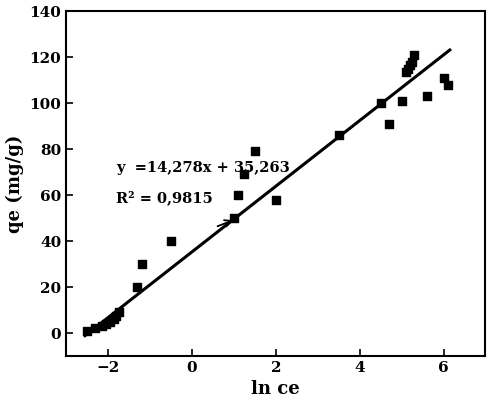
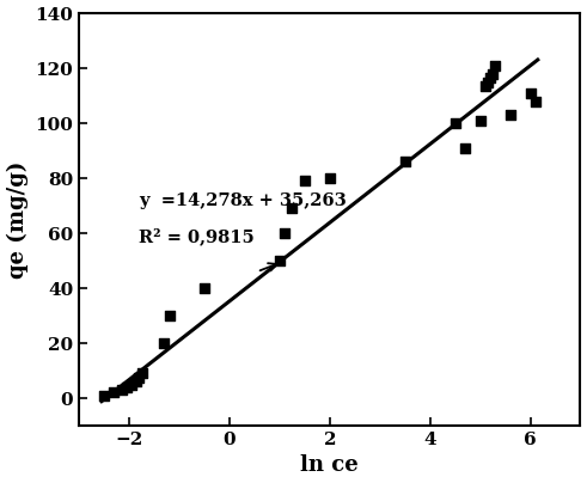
2: 58.0 -> 80.0
